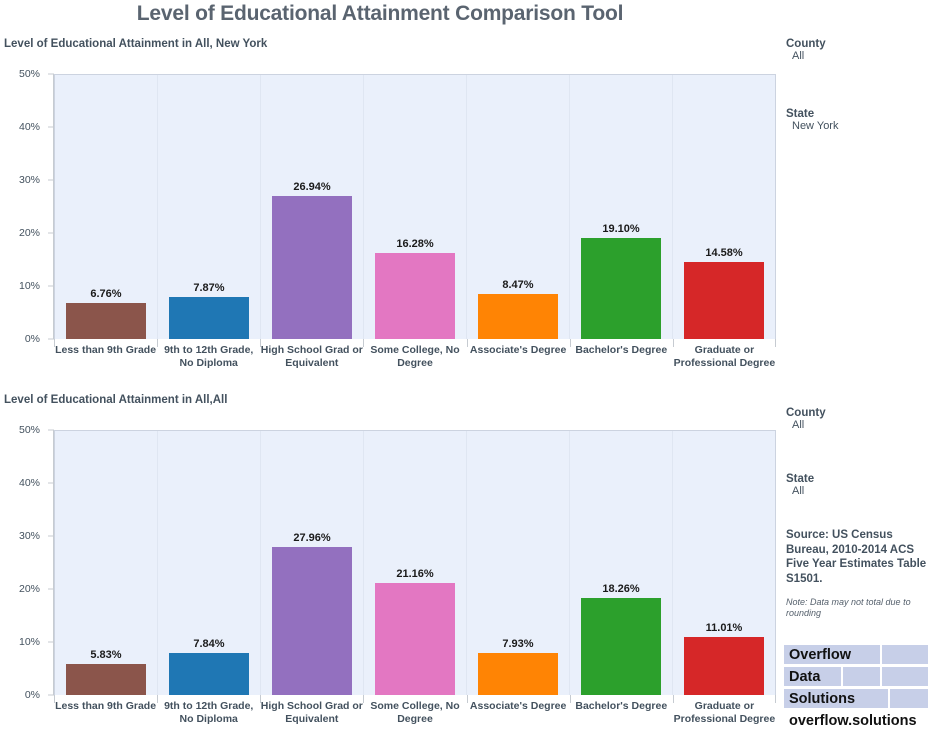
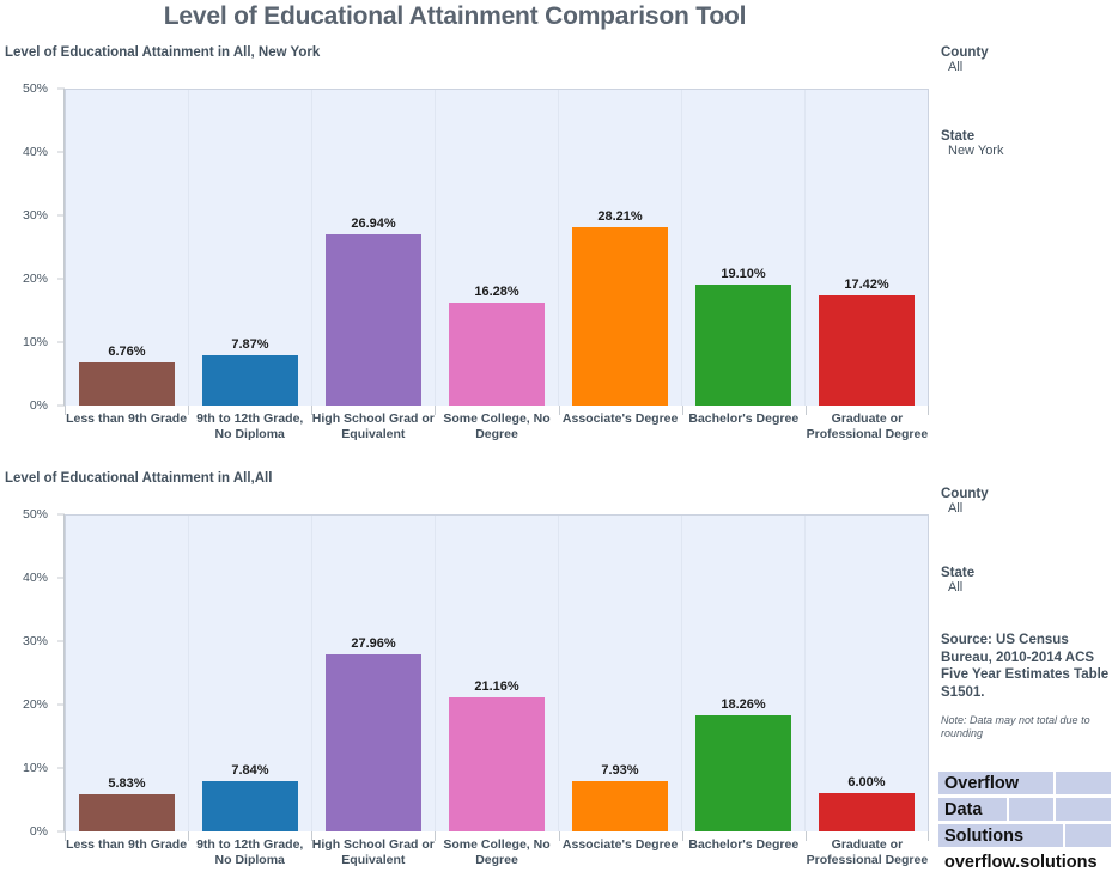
Level of Educational Attainment in All, New York/Associate's Degree: 8.47% -> 28.21%
Level of Educational Attainment in All, New York/Graduate or Professional Degree: 14.58% -> 17.42%
Level of Educational Attainment in All,All/Graduate or Professional Degree: 11.01% -> 6.00%
